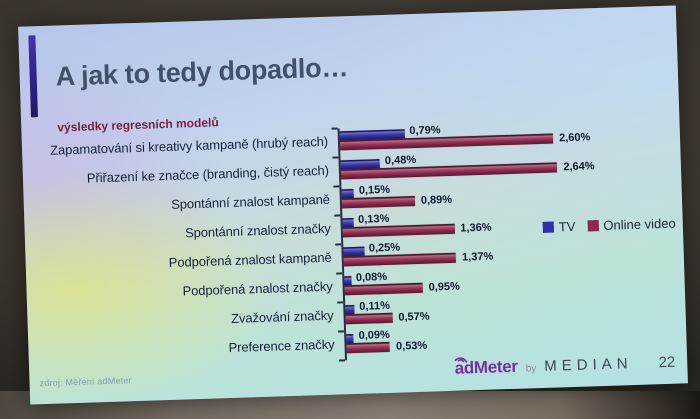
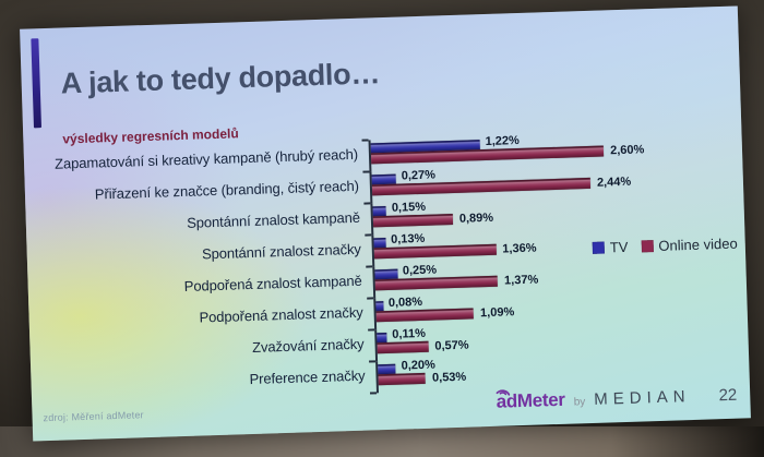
TV/Zapamatování si kreativy kampaně (hrubý reach): 0,79% -> 1,22%
TV/Přiřazení ke značce (branding, čistý reach): 0,48% -> 0,27%
Online video/Přiřazení ke značce (branding, čistý reach): 2,64% -> 2,44%
Online video/Podpořená znalost značky: 0,95% -> 1,09%
TV/Preference značky: 0,09% -> 0,20%
